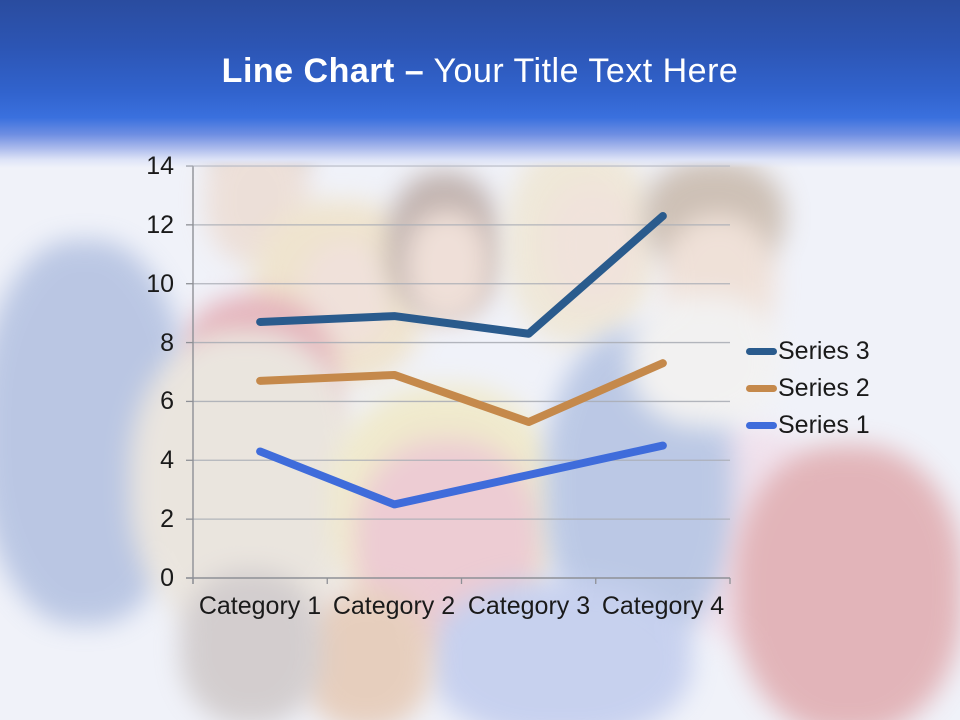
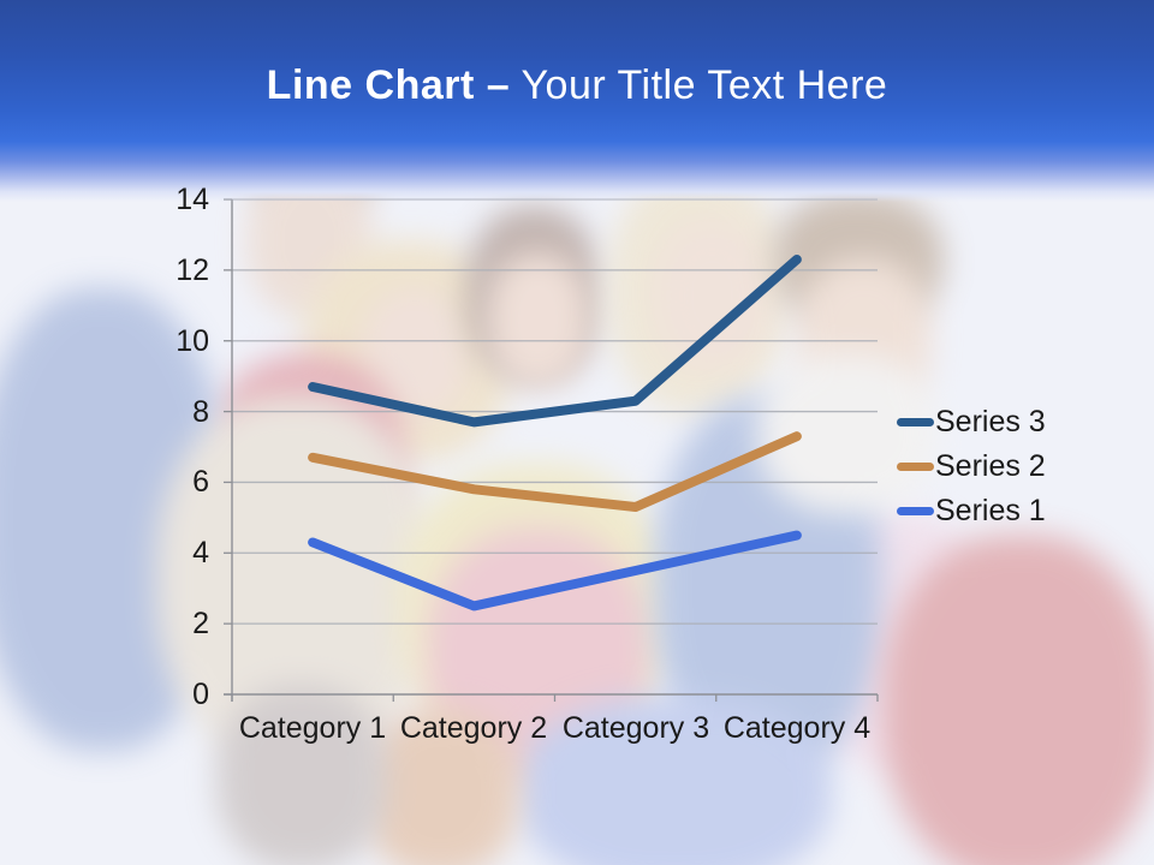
Series 3/Category 2: 8.9 -> 7.7
Series 2/Category 2: 6.9 -> 5.8
